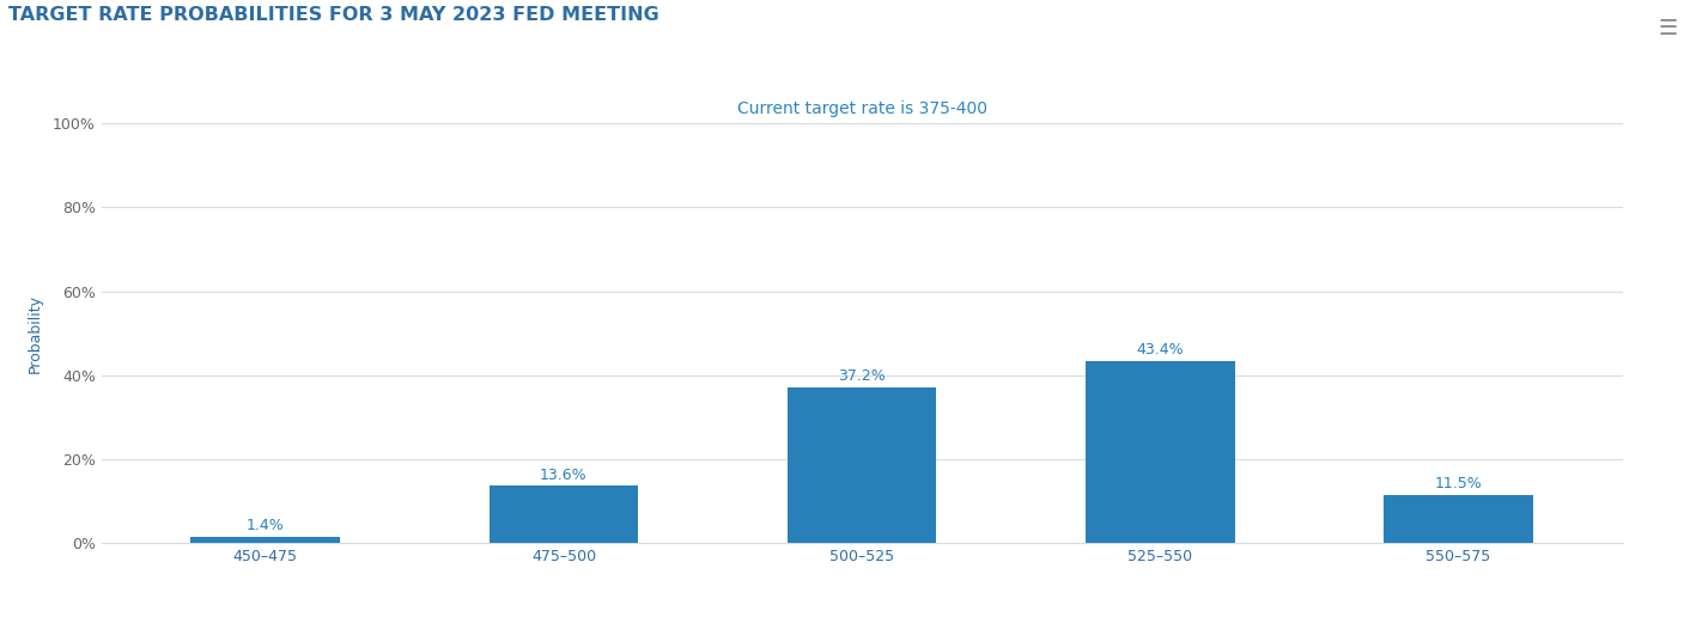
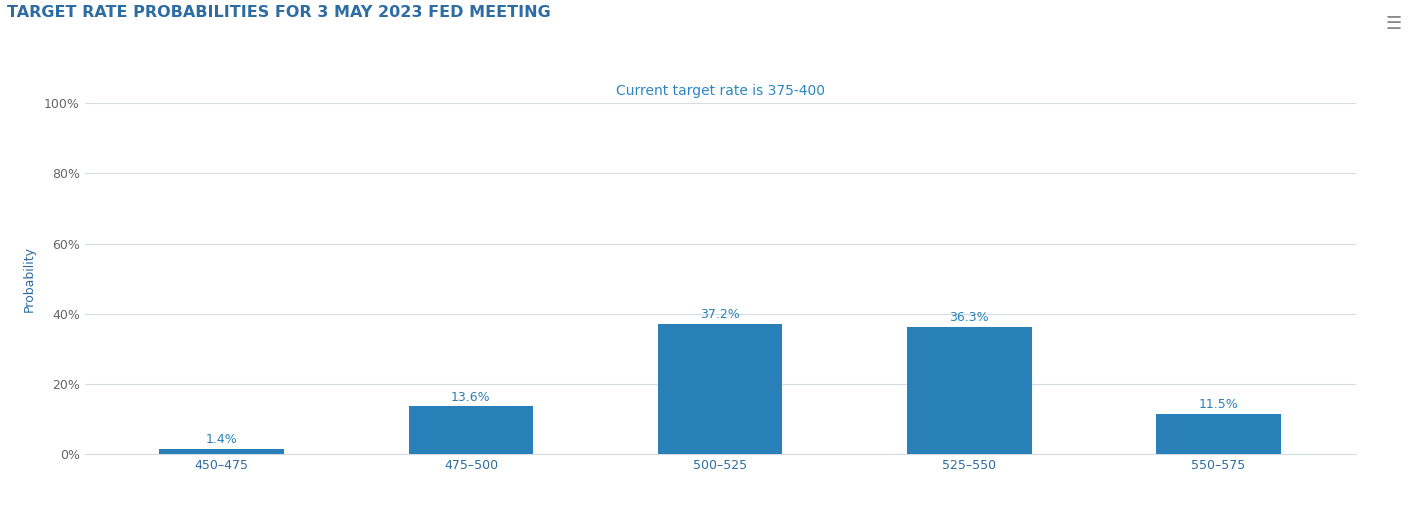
525–550: 43.4% -> 36.3%
